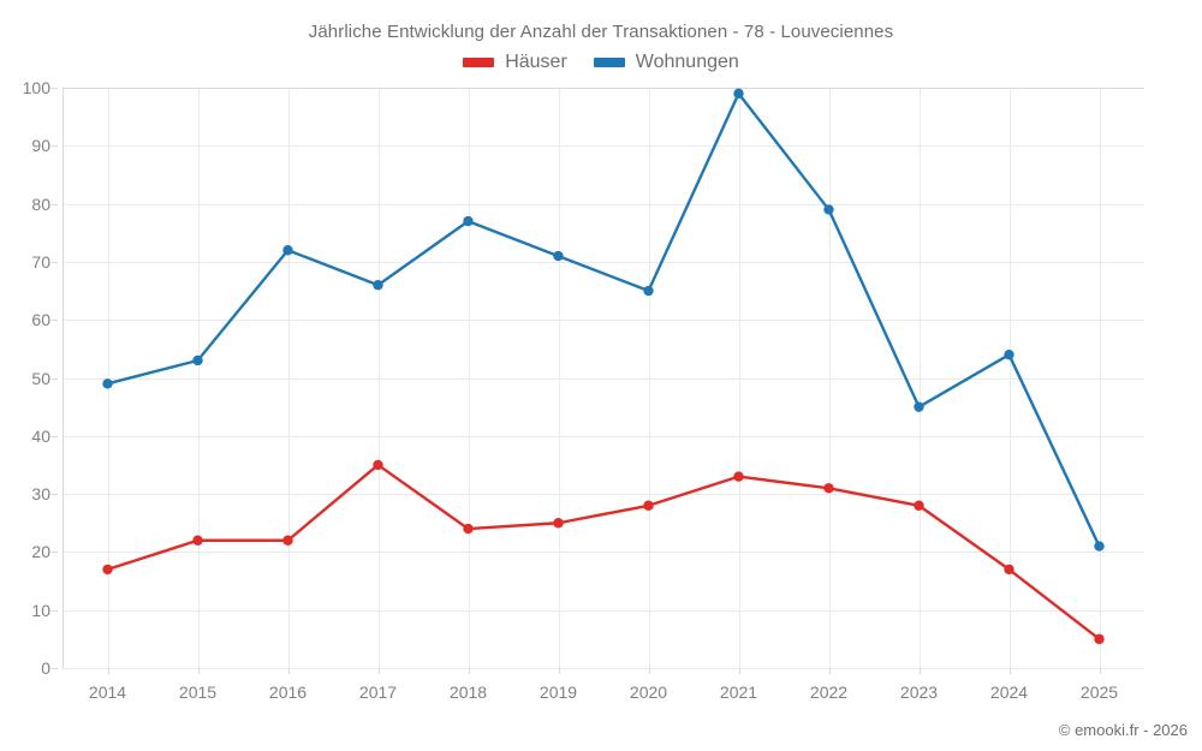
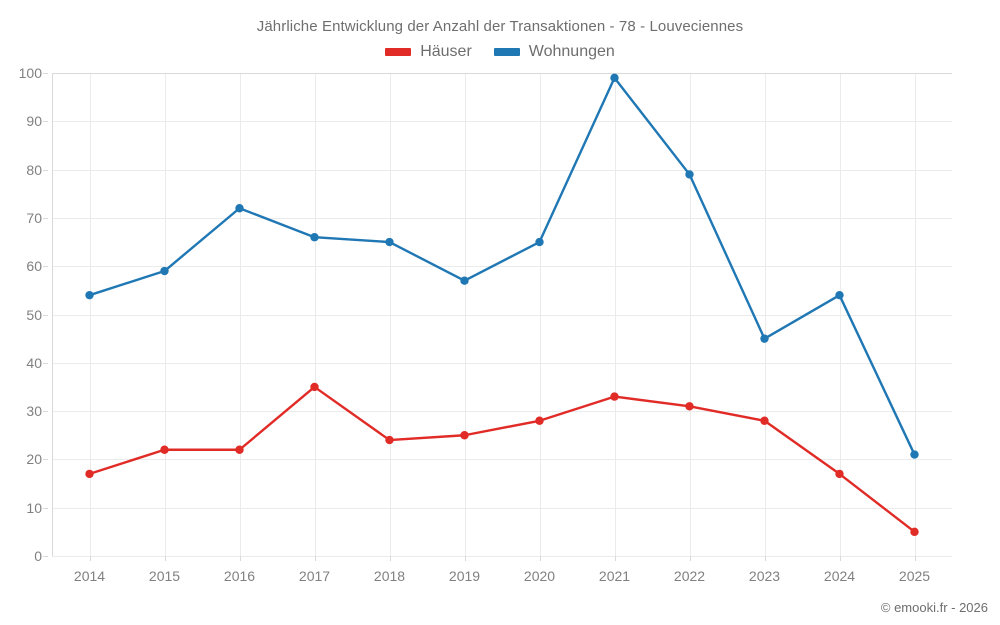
Wohnungen/2014: 49 -> 54
Wohnungen/2015: 53 -> 59
Wohnungen/2018: 77 -> 65
Wohnungen/2019: 71 -> 57
